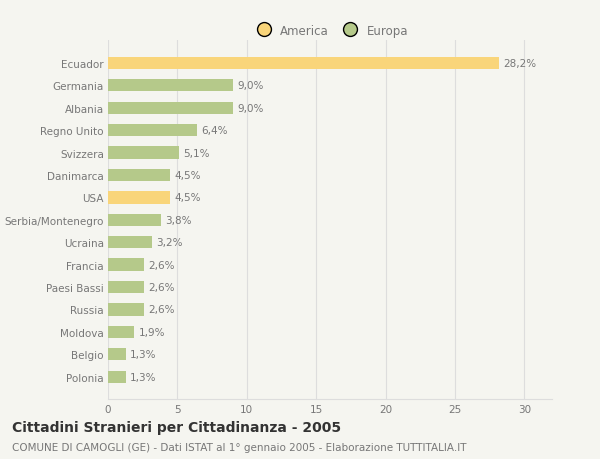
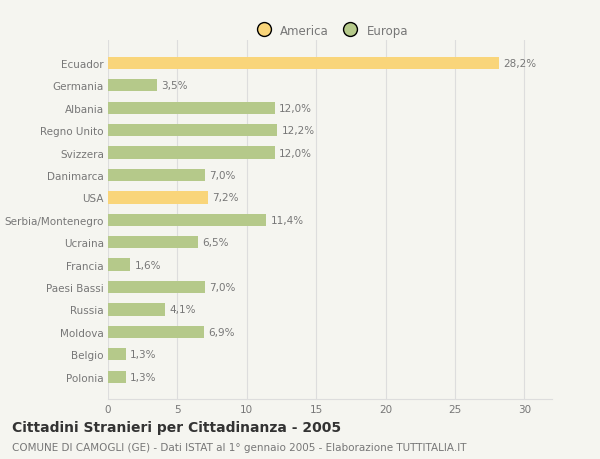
Germania: 9,0% -> 3,5%
Albania: 9,0% -> 12,0%
Regno Unito: 6,4% -> 12,2%
Svizzera: 5,1% -> 12,0%
Danimarca: 4,5% -> 7,0%
USA: 4,5% -> 7,2%
Serbia/Montenegro: 3,8% -> 11,4%
Ucraina: 3,2% -> 6,5%
Francia: 2,6% -> 1,6%
Paesi Bassi: 2,6% -> 7,0%
Russia: 2,6% -> 4,1%
Moldova: 1,9% -> 6,9%
